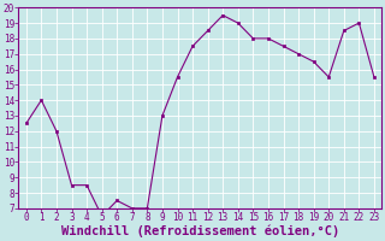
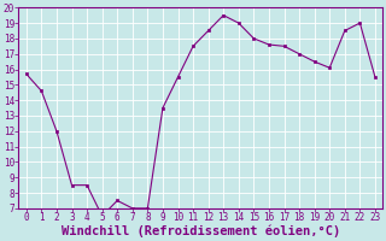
0: 12.5 -> 15.7
1: 14.0 -> 14.6
9: 13.0 -> 13.5
16: 18.0 -> 17.6
20: 15.5 -> 16.1
